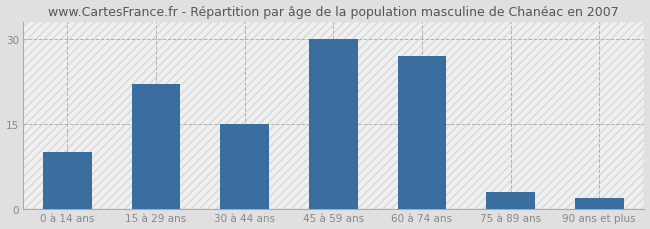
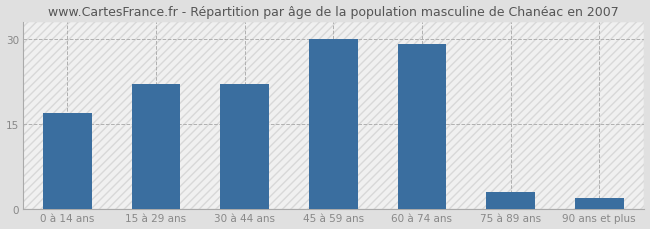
0 à 14 ans: 10 -> 17
30 à 44 ans: 15 -> 22
60 à 74 ans: 27 -> 29
